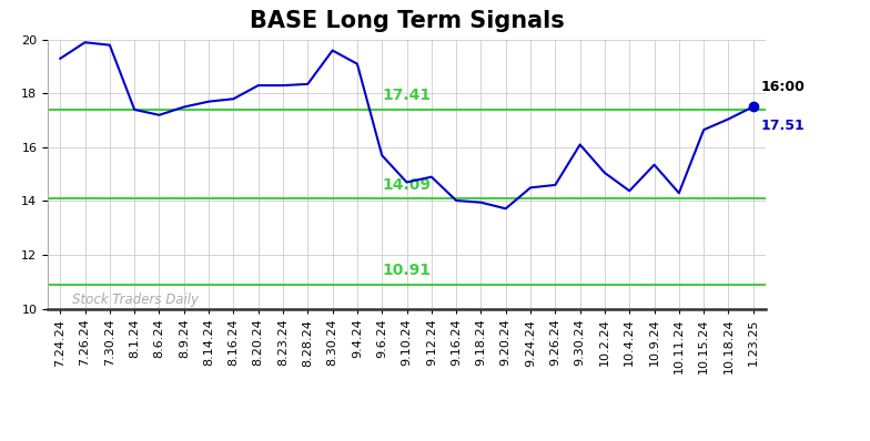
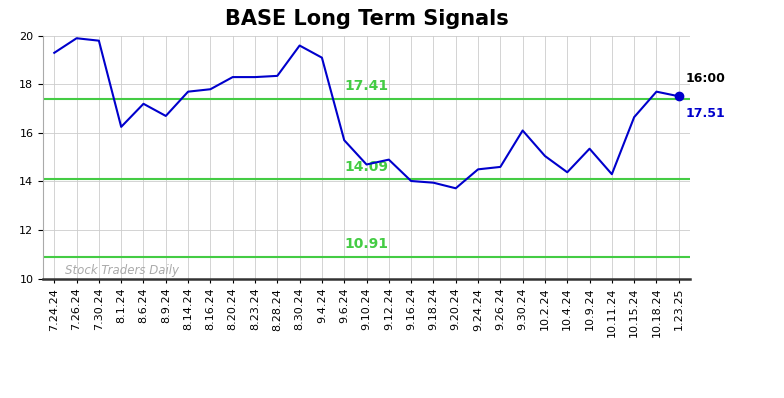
8.1.24: 17.40 -> 16.25
8.9.24: 17.50 -> 16.70
10.18.24: 17.05 -> 17.70
